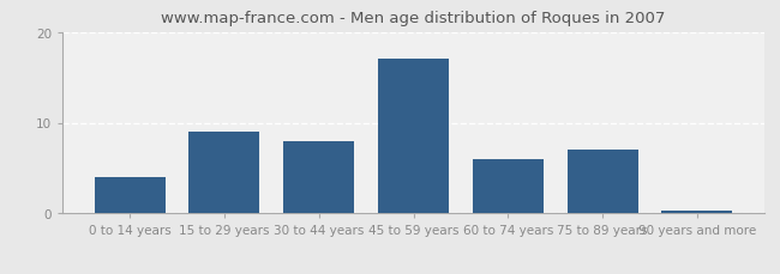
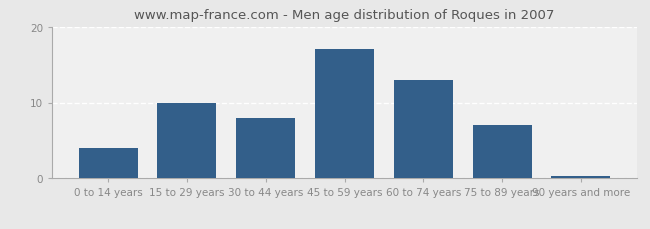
15 to 29 years: 9.0 -> 10.0
60 to 74 years: 6.0 -> 13.0
